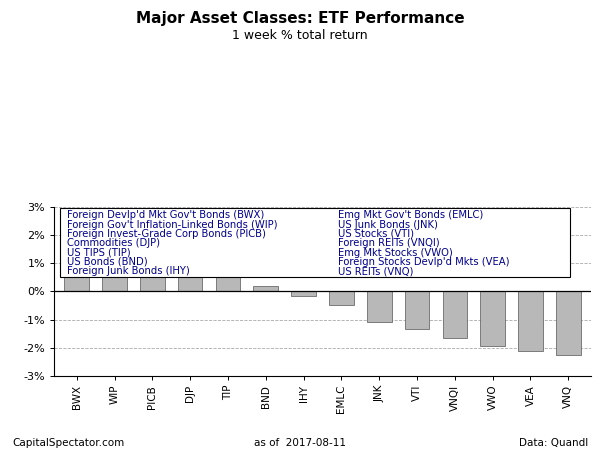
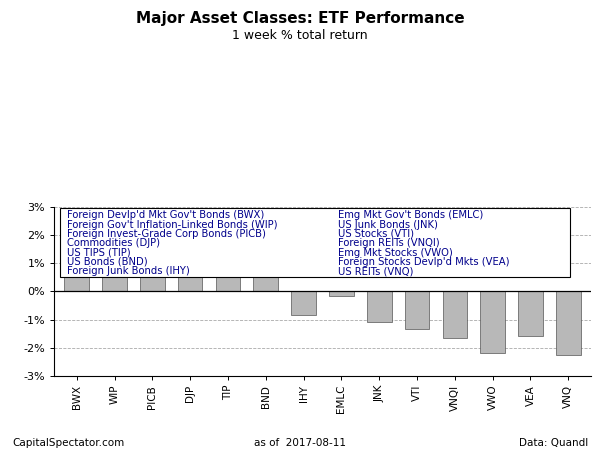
BND: 0.20% -> 0.55%
IHY: -0.18% -> -0.85%
EMLC: -0.47% -> -0.15%
VWO: -1.95% -> -2.20%
VEA: -2.12% -> -1.60%
